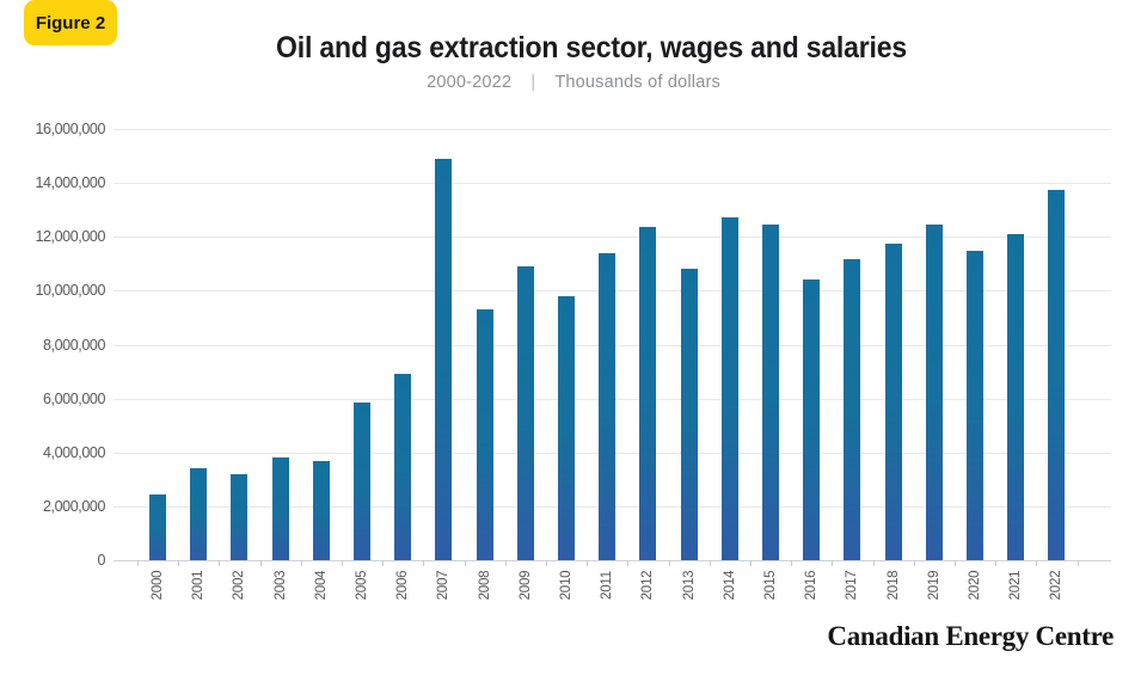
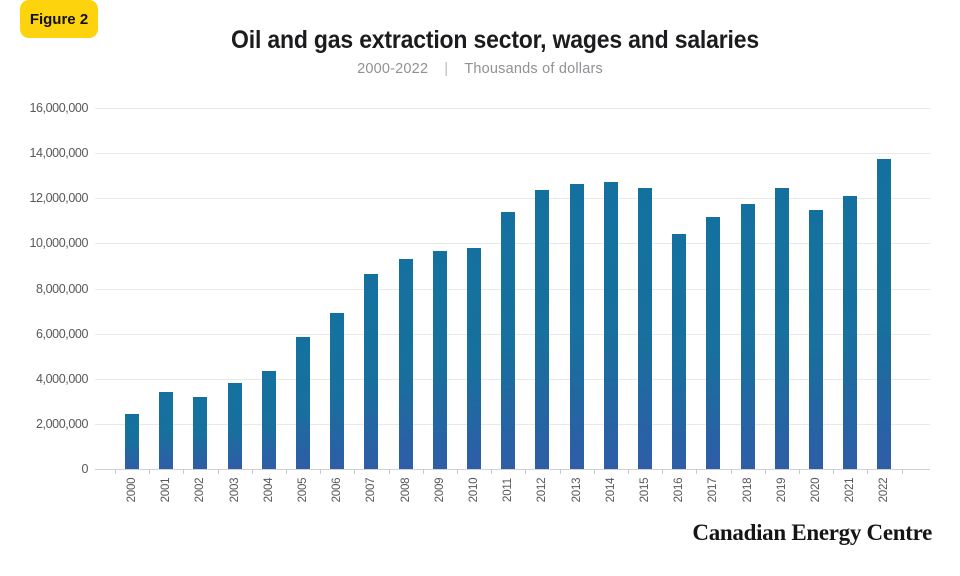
2004: 3700000 -> 4400000
2007: 14900000 -> 8600000
2009: 10900000 -> 9600000
2013: 10800000 -> 12600000
